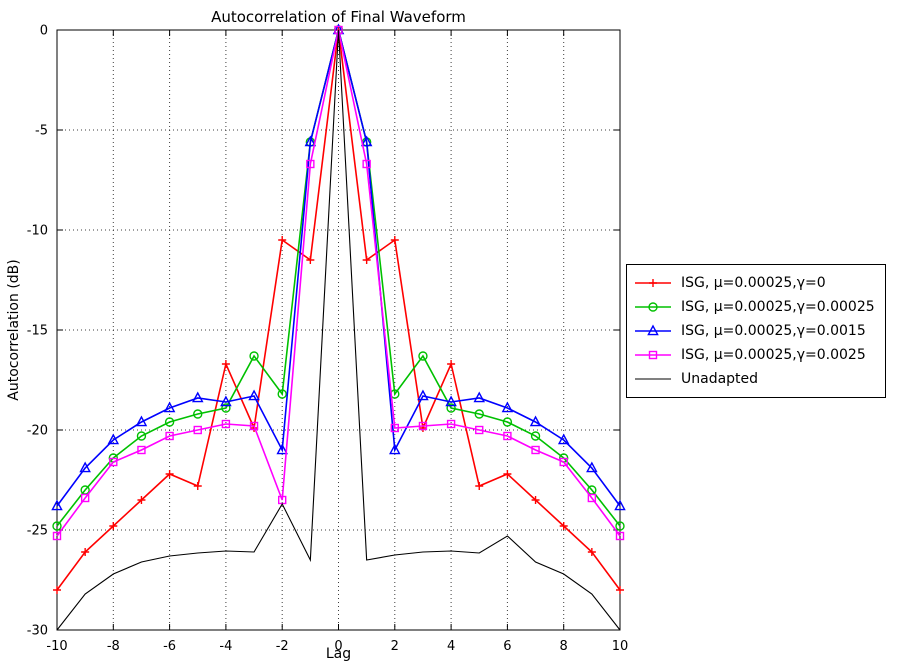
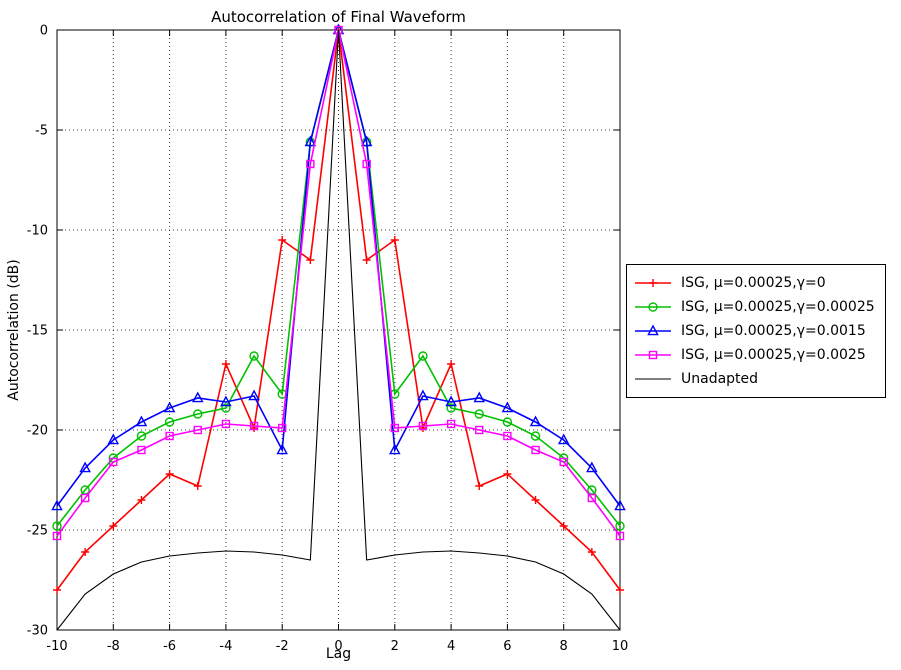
ISG, μ=0.00025,γ=0.0025/-2: -23.5 -> -19.9
Unadapted/-2: -23.7 -> -26.2
Unadapted/6: -25.3 -> -26.3
